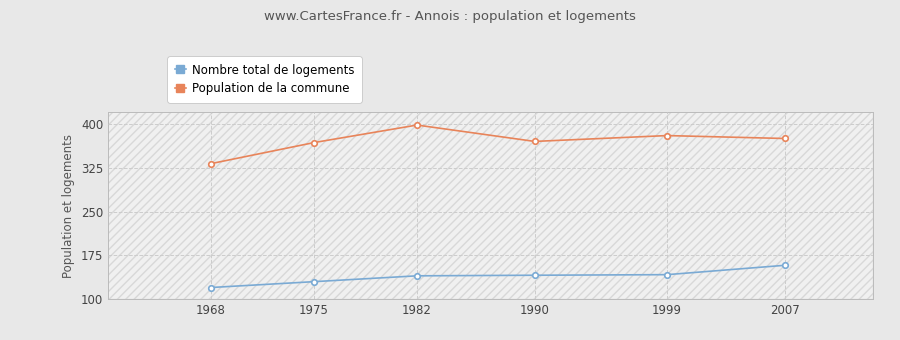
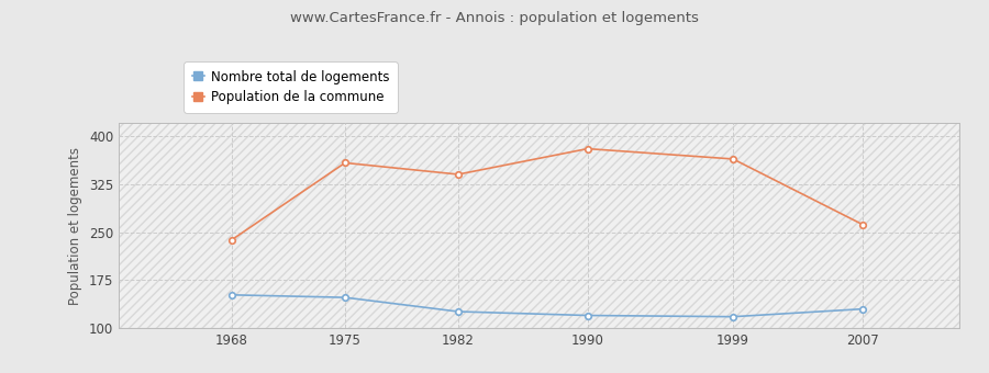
Nombre total de logements/1968: 120 -> 152
Population de la commune/1968: 332 -> 238
Nombre total de logements/1975: 130 -> 148
Population de la commune/1975: 368 -> 358
Nombre total de logements/1982: 140 -> 126
Population de la commune/1982: 398 -> 340
Nombre total de logements/1990: 141 -> 120
Population de la commune/1990: 370 -> 380
Nombre total de logements/1999: 142 -> 118
Population de la commune/1999: 380 -> 364
Nombre total de logements/2007: 158 -> 130
Population de la commune/2007: 375 -> 262
